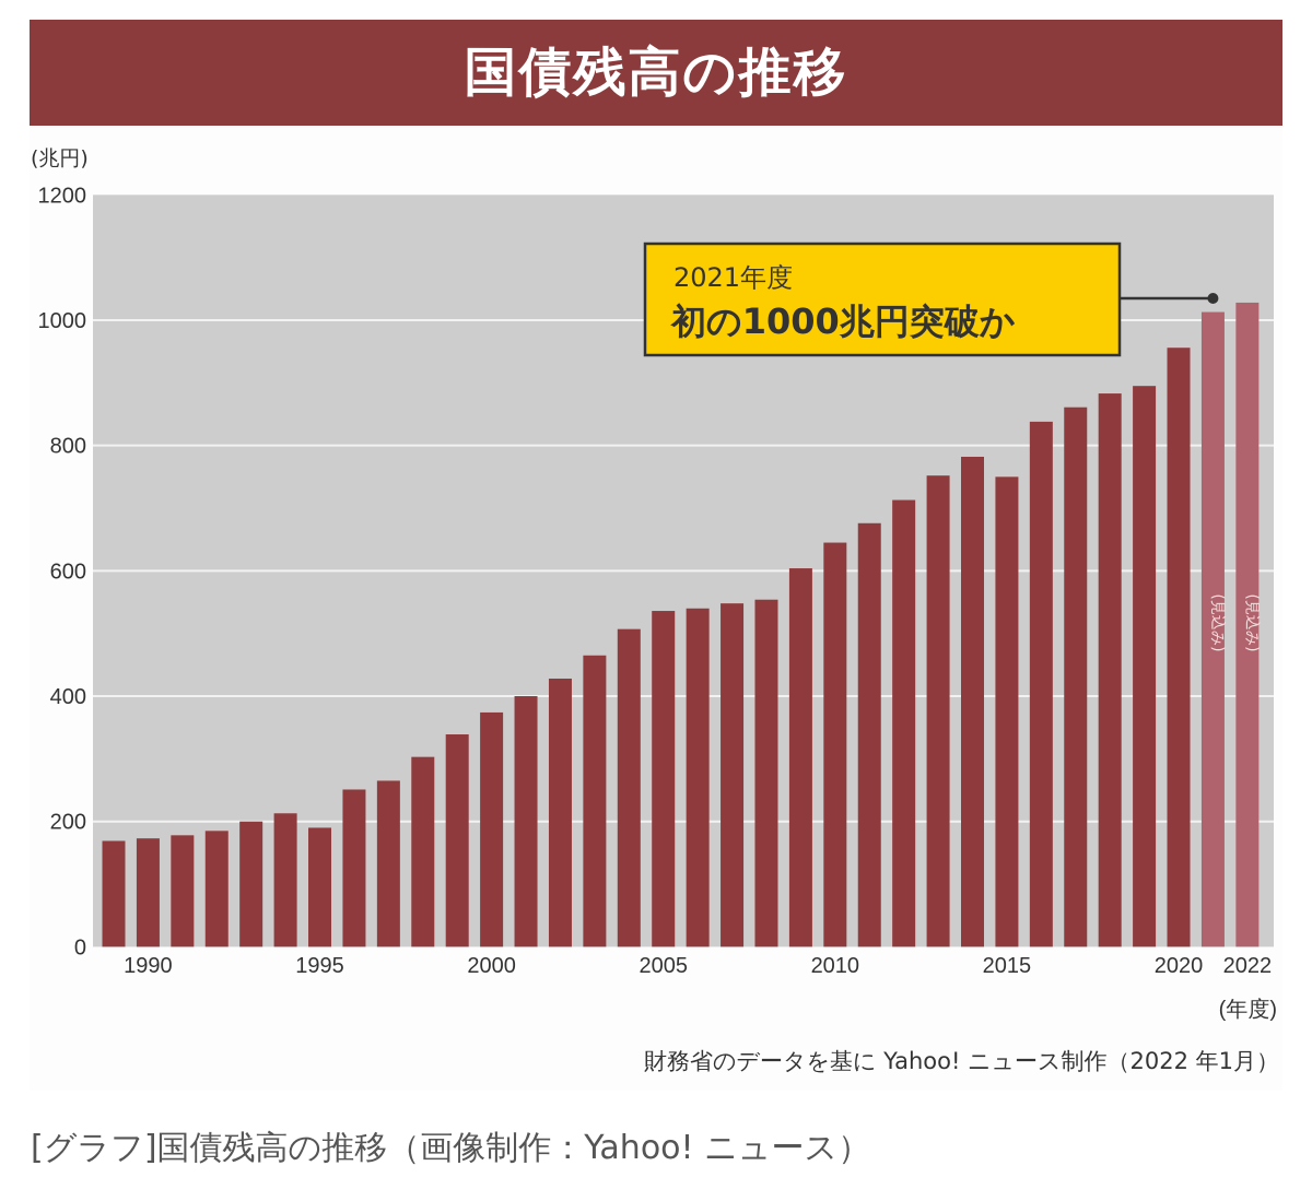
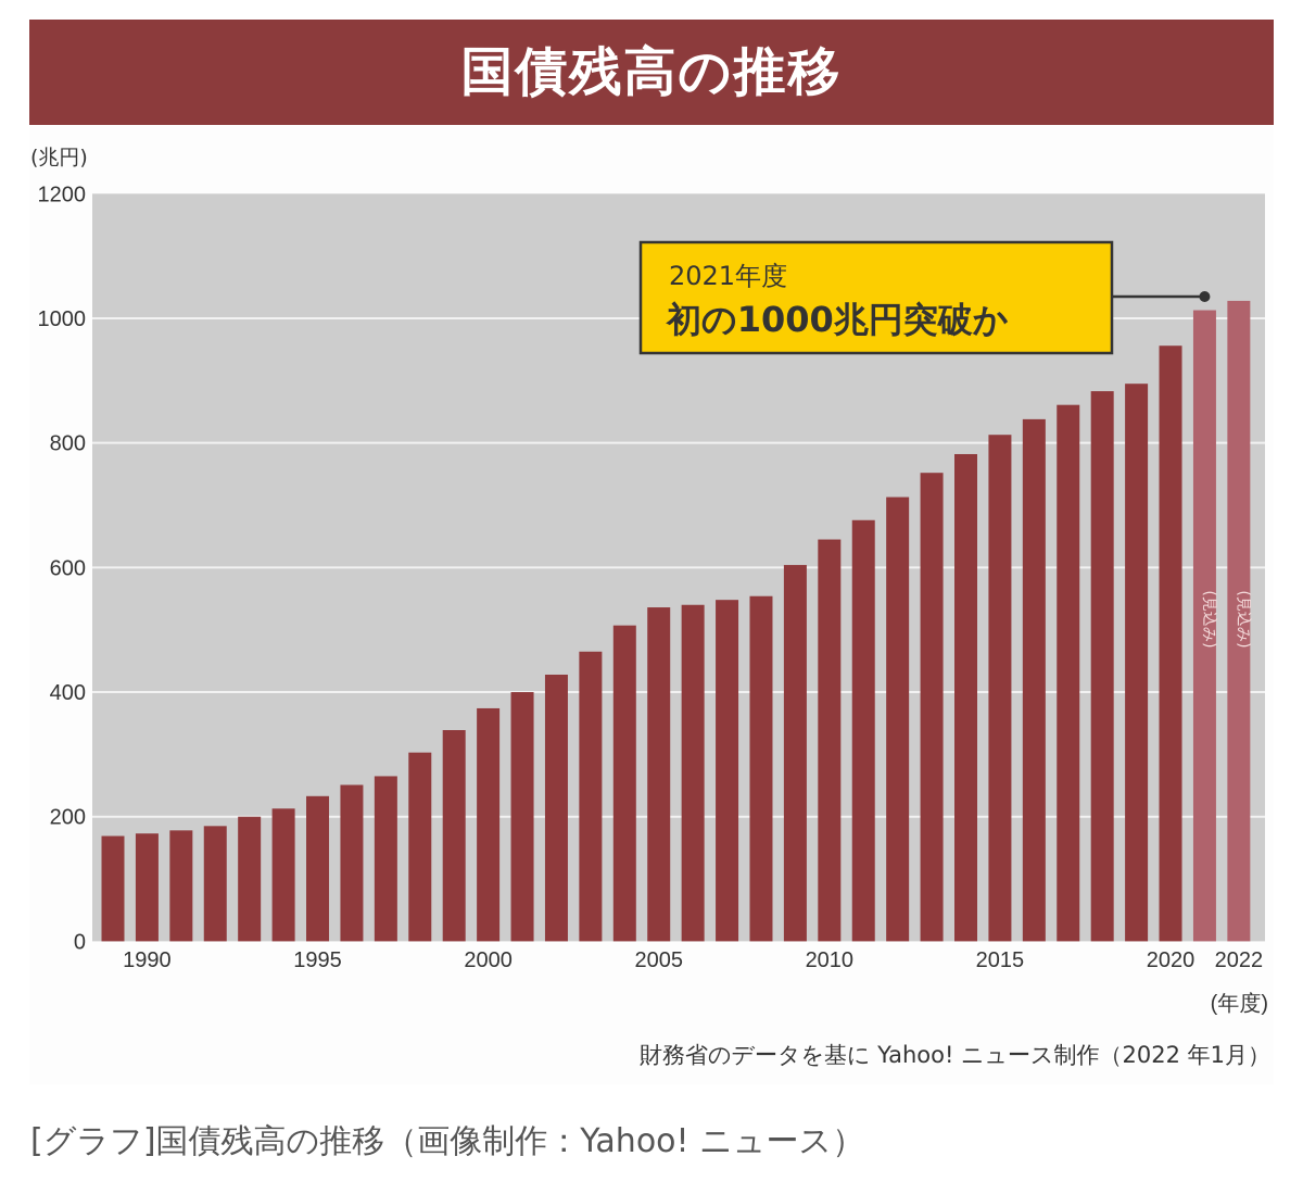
1995: 190 -> 230
2015: 750 -> 810
